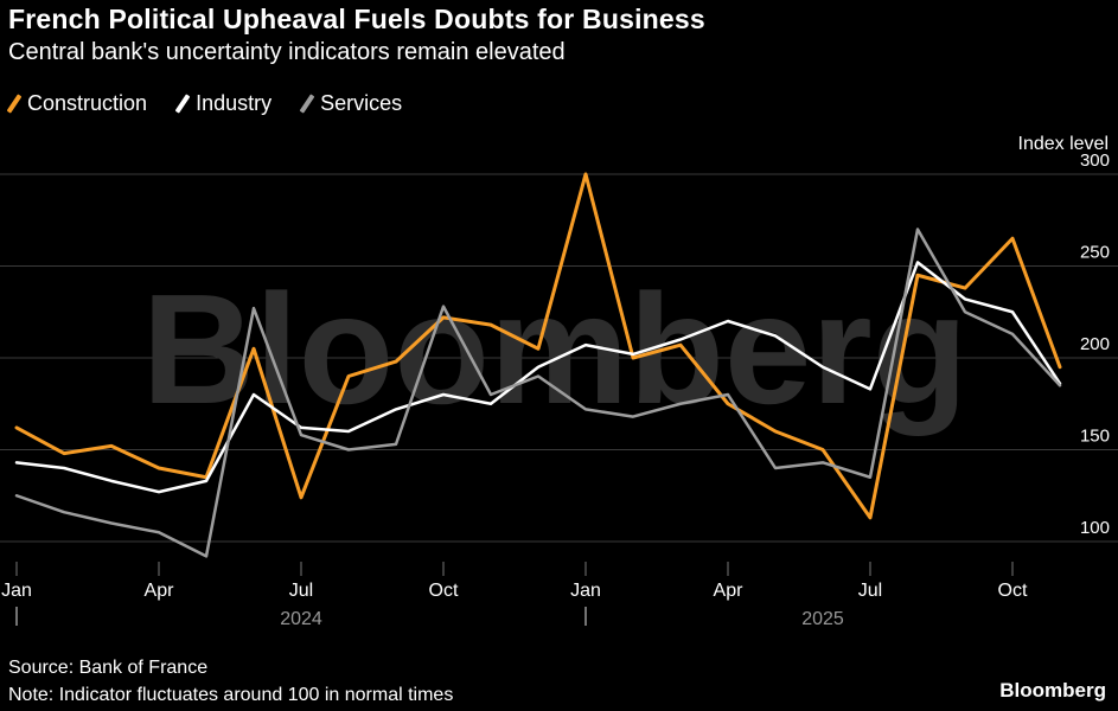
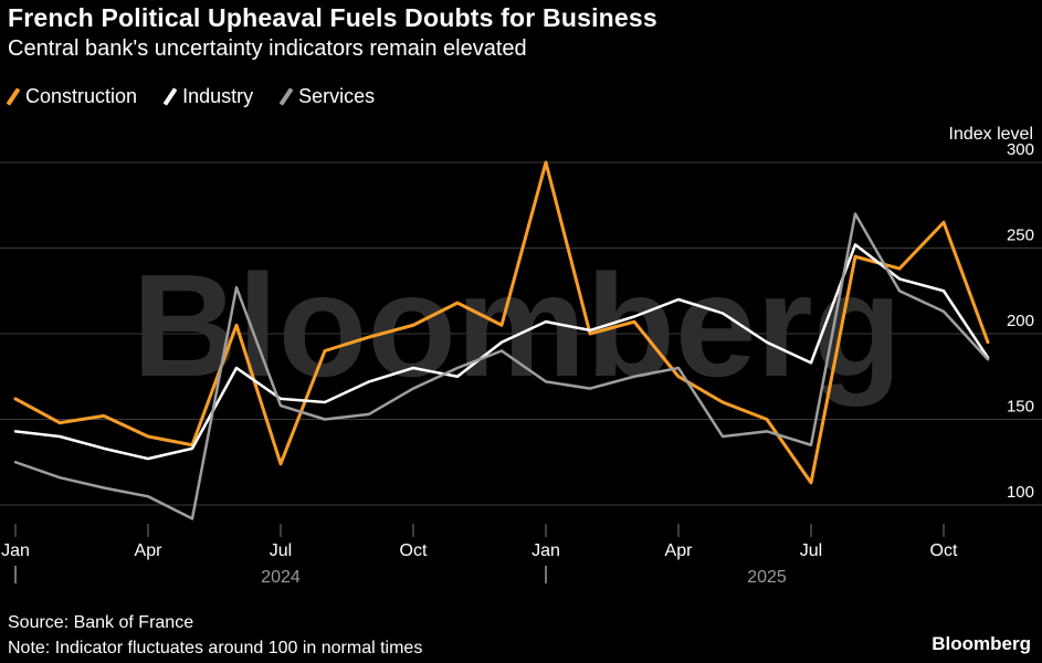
Construction/Oct 2024: 222 -> 205
Services/Oct 2024: 228 -> 168
